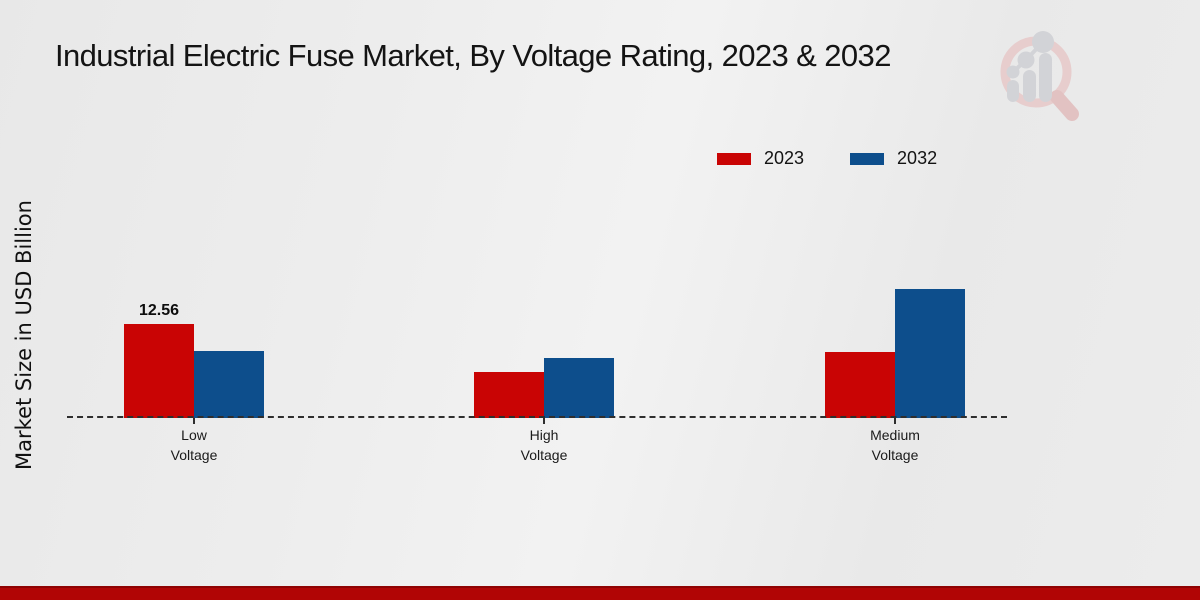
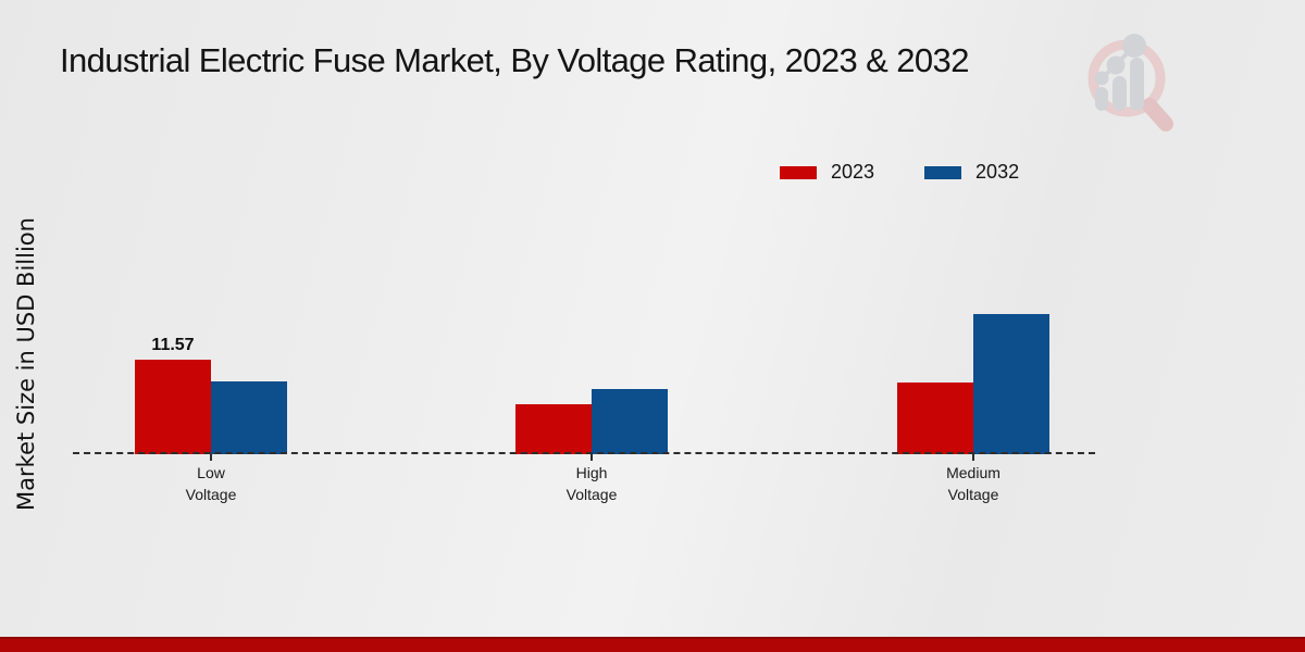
2023/Low Voltage: 12.56 -> 11.57
